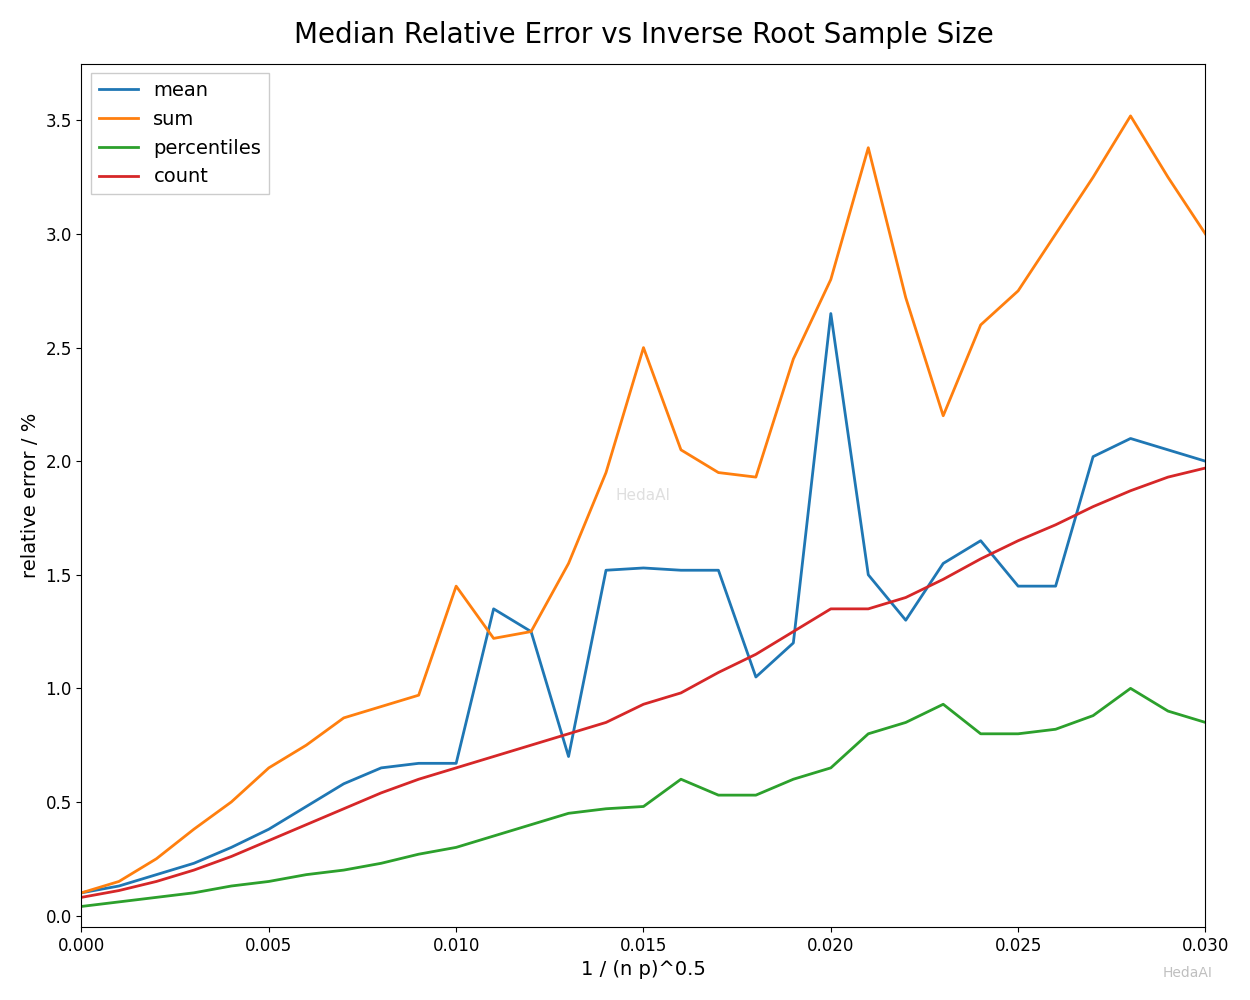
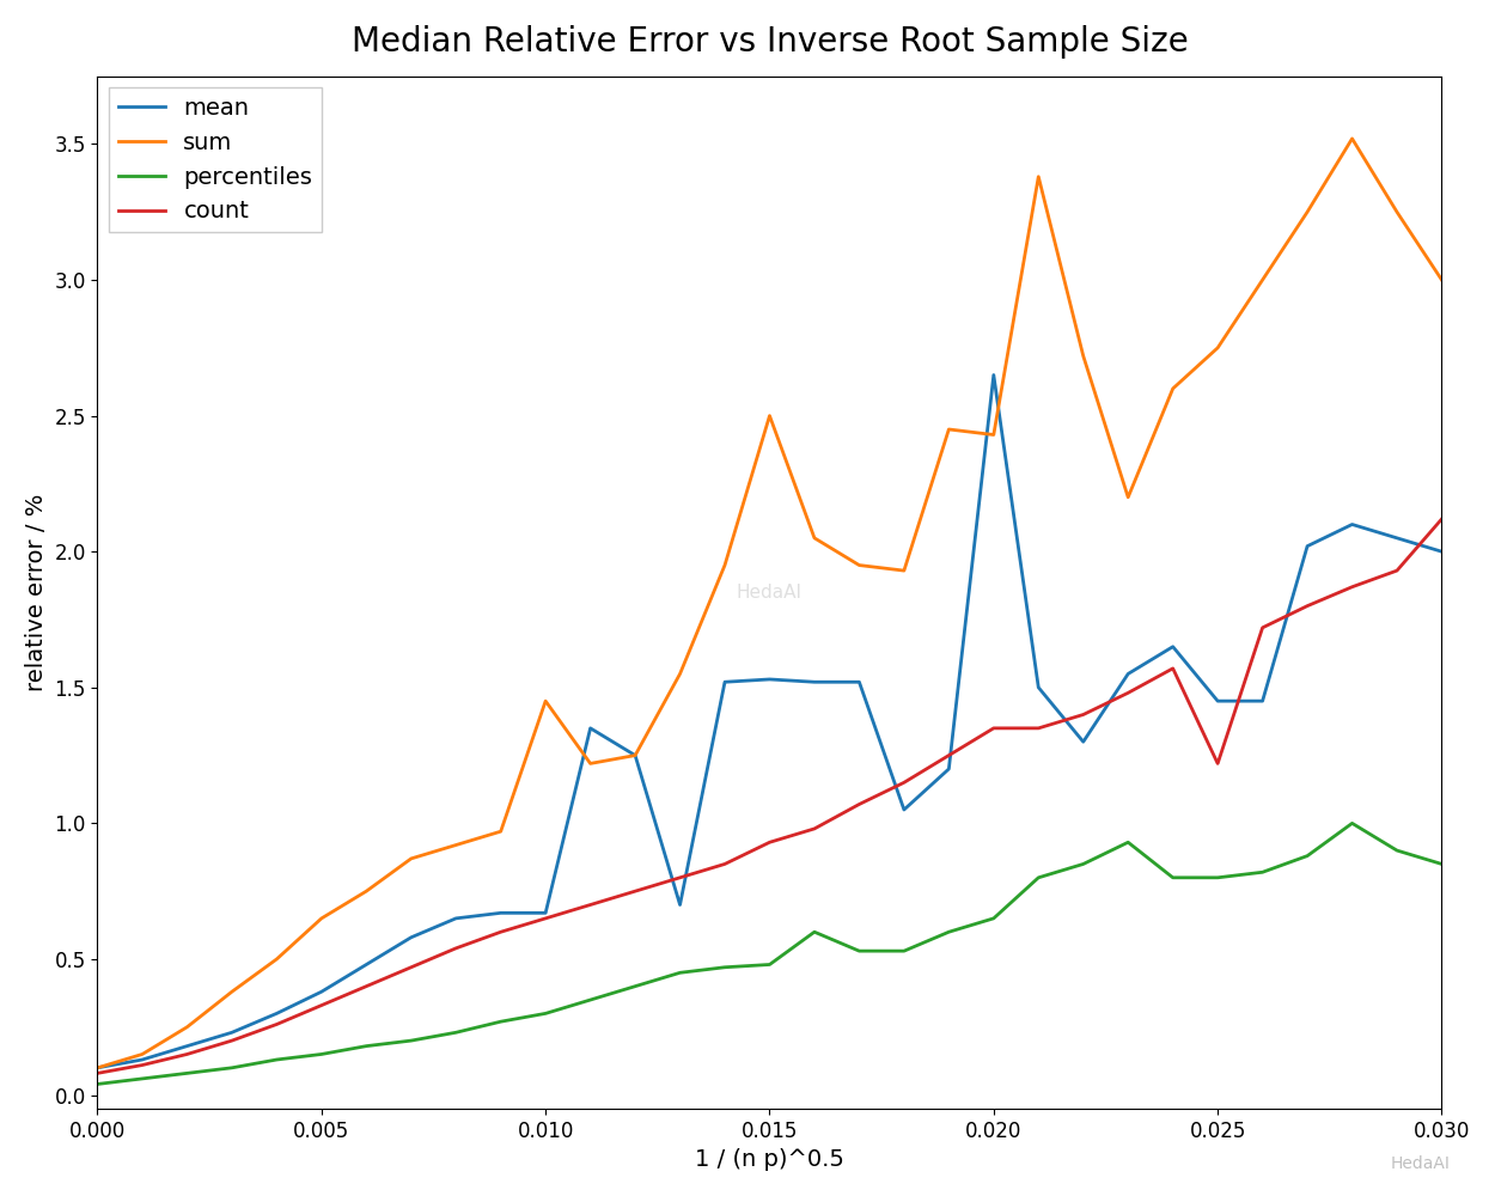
sum/0.020: 2.80 -> 2.43
count/0.025: 1.65 -> 1.22
count/0.030: 1.97 -> 2.12
